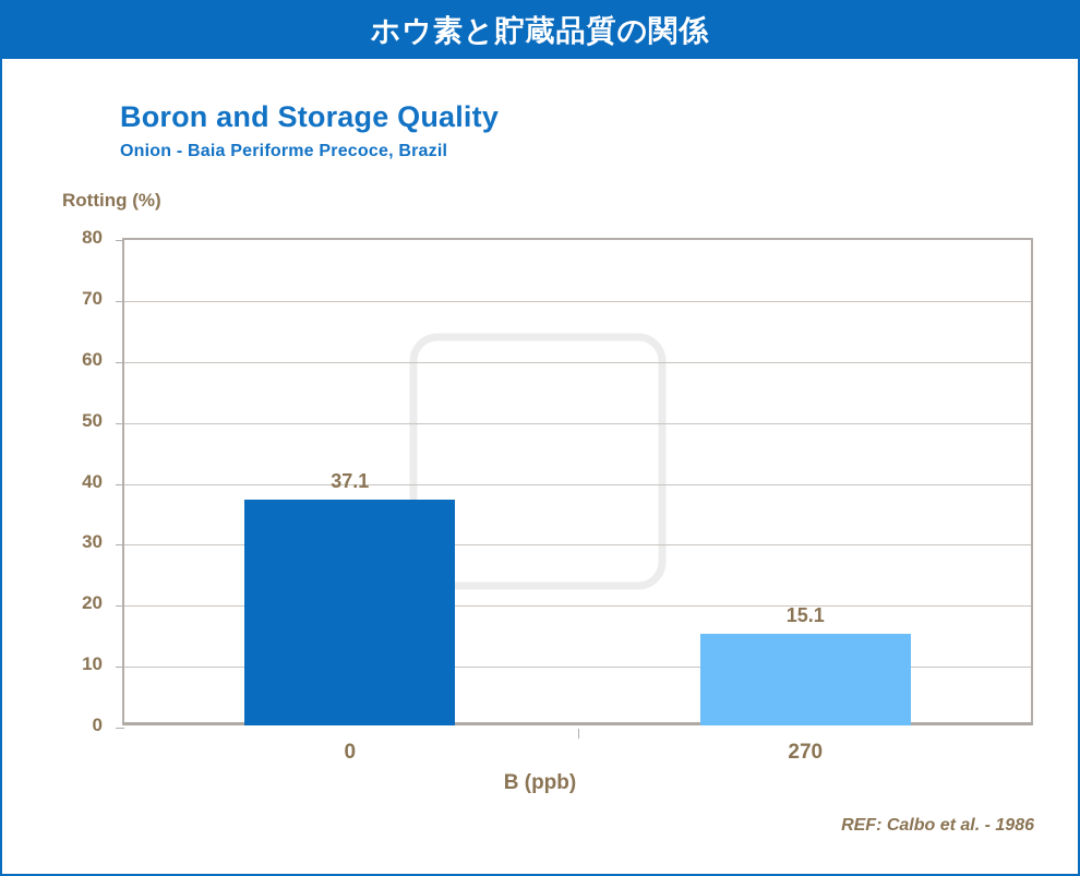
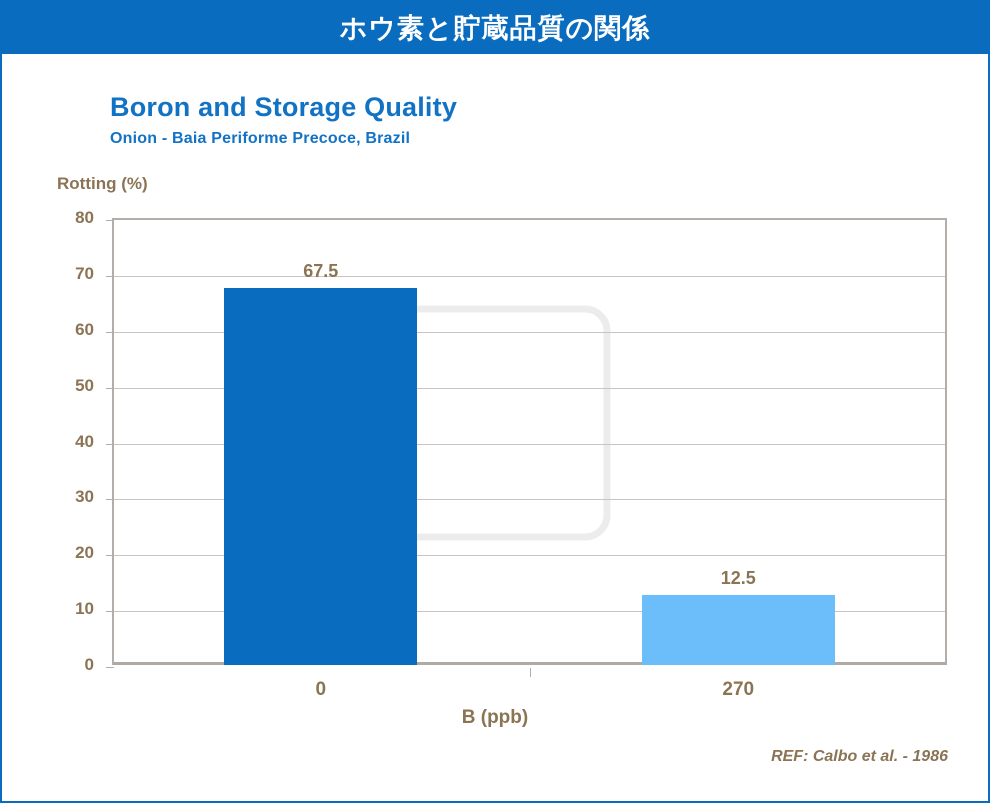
0: 37.1 -> 67.5
270: 15.1 -> 12.5
